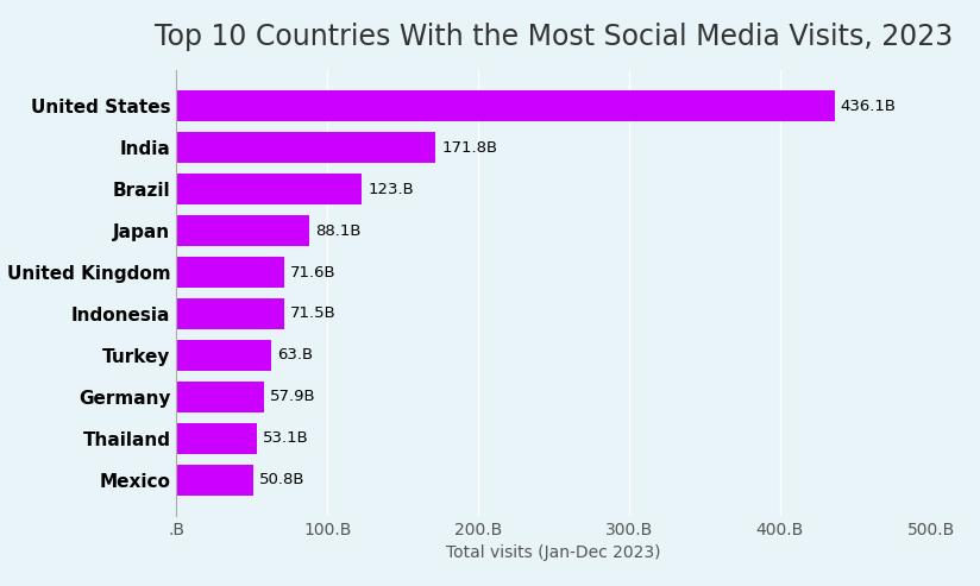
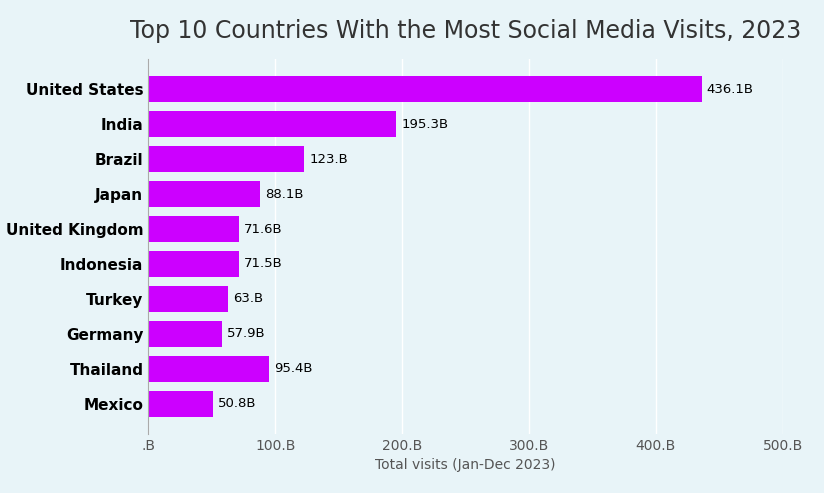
India: 171.8B -> 195.3B
Thailand: 53.1B -> 95.4B
